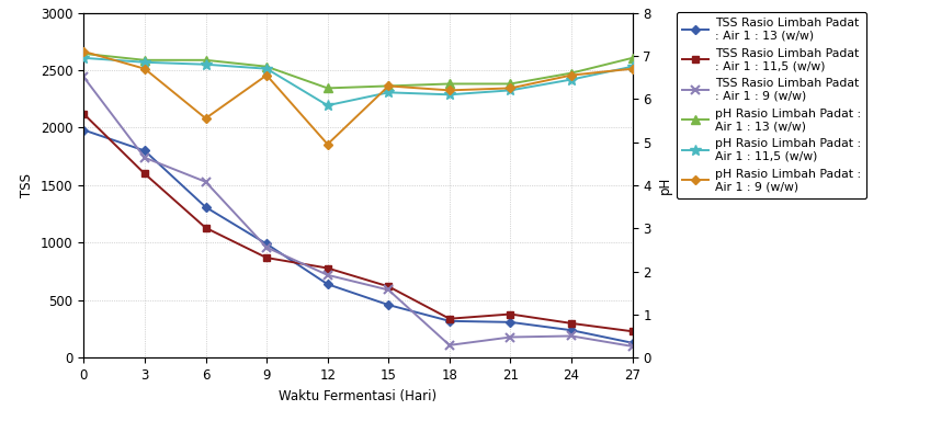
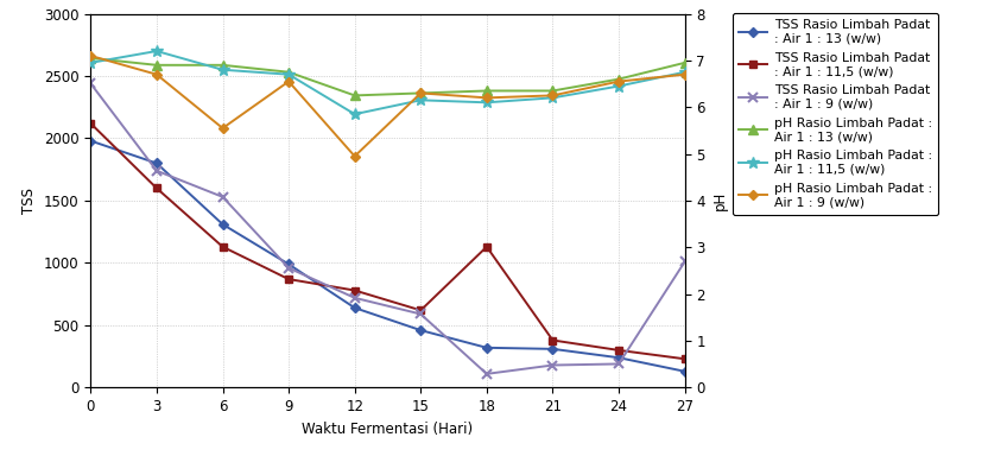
pH Rasio Limbah Padat : Air 1 : 11,5 (w/w)/3: 6.85 -> 7.20
TSS Rasio Limbah Padat : Air 1 : 11,5 (w/w)/18: 340 -> 1130
TSS Rasio Limbah Padat : Air 1 : 9 (w/w)/27: 100 -> 1010
